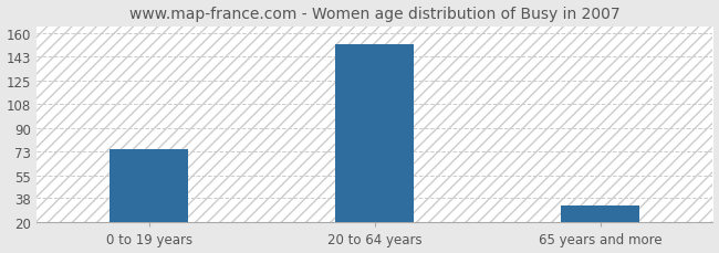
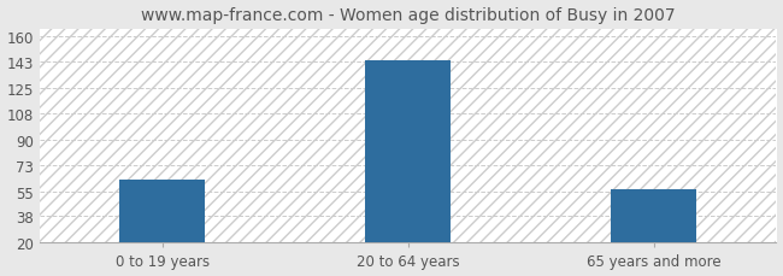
0 to 19 years: 74 -> 63
20 to 64 years: 152 -> 144
65 years and more: 33 -> 56
